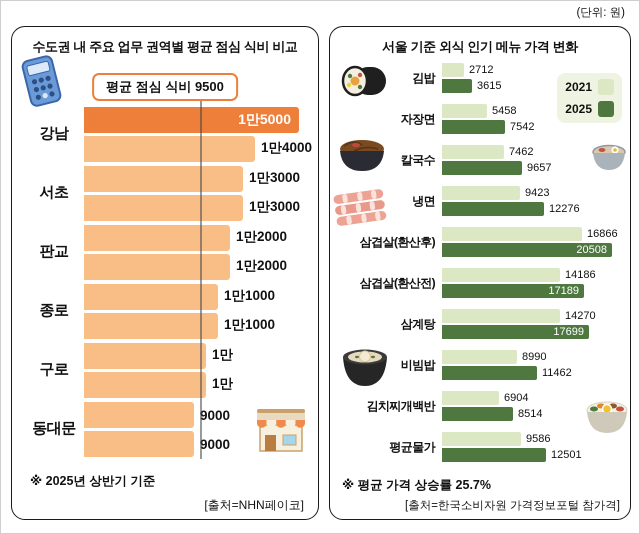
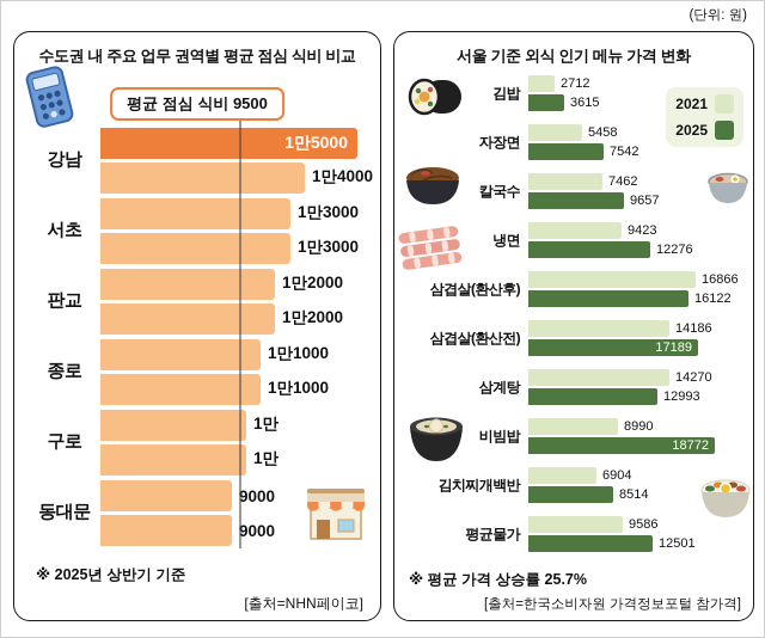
서울 기준 외식 인기 메뉴 가격 변화/2025/삼겹살(환산후): 20508 -> 16122
서울 기준 외식 인기 메뉴 가격 변화/2025/삼계탕: 17699 -> 12993
서울 기준 외식 인기 메뉴 가격 변화/2025/비빔밥: 11462 -> 18772
